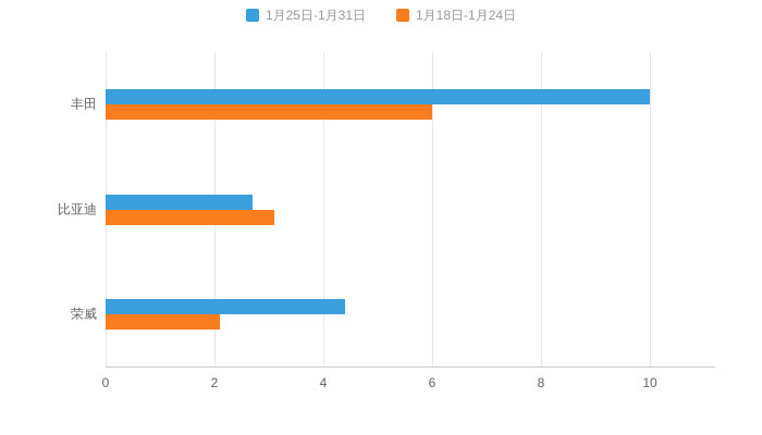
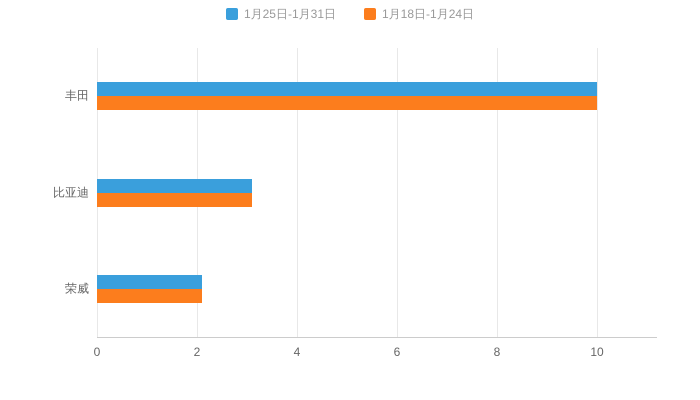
1月18日-1月24日/丰田: 6.0 -> 10.0
1月25日-1月31日/比亚迪: 2.7 -> 3.1
1月25日-1月31日/荣威: 4.4 -> 2.1
